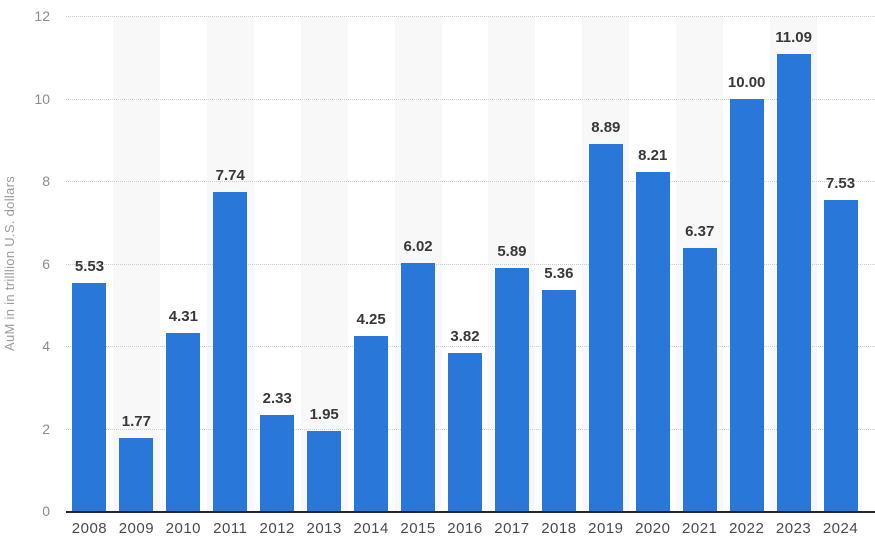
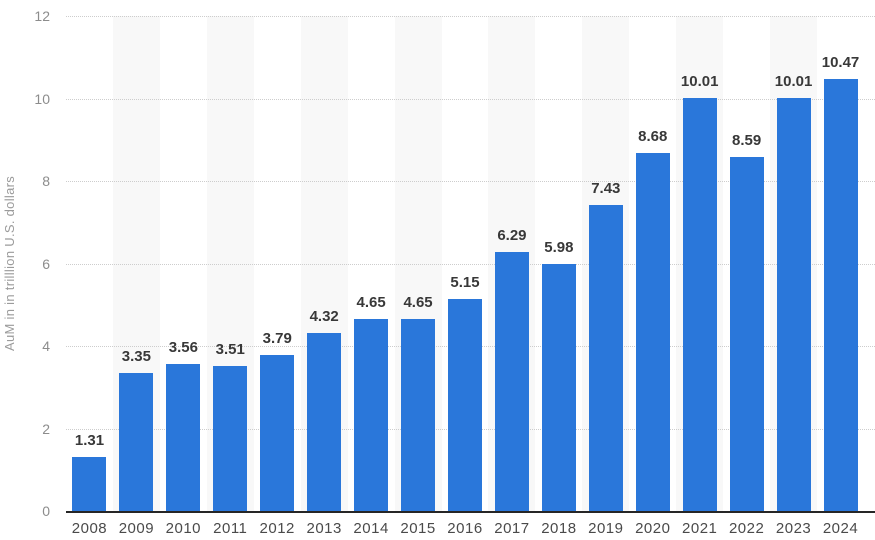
2008: 5.53 -> 1.31
2009: 1.77 -> 3.35
2010: 4.31 -> 3.56
2011: 7.74 -> 3.51
2012: 2.33 -> 3.79
2013: 1.95 -> 4.32
2014: 4.25 -> 4.65
2015: 6.02 -> 4.65
2016: 3.82 -> 5.15
2017: 5.89 -> 6.29
2018: 5.36 -> 5.98
2019: 8.89 -> 7.43
2020: 8.21 -> 8.68
2021: 6.37 -> 10.01
2022: 10.00 -> 8.59
2023: 11.09 -> 10.01
2024: 7.53 -> 10.47
